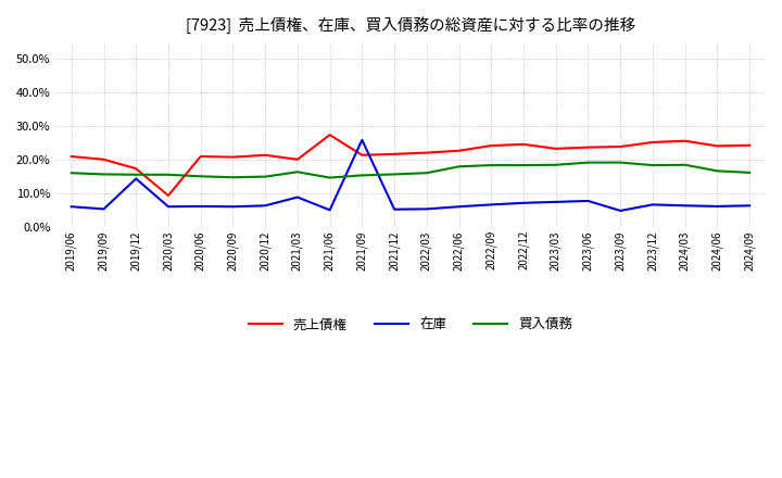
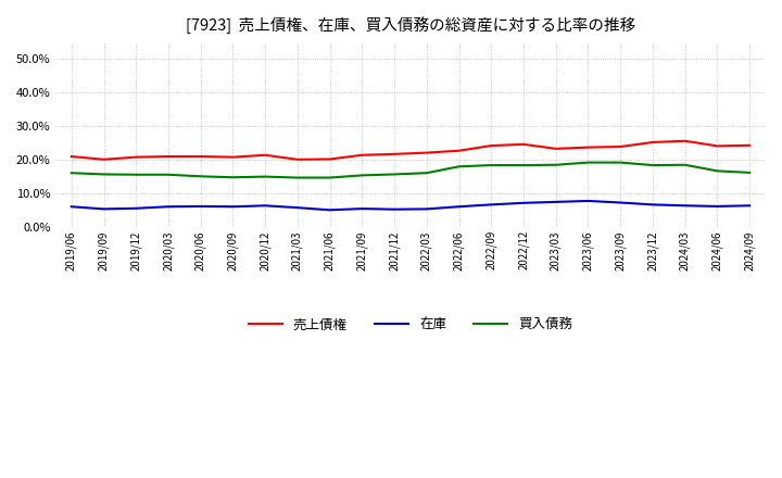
売上債権/2019/12: 17.5% -> 20.9%
在庫/2019/12: 14.5% -> 5.7%
売上債権/2020/03: 9.5% -> 21.1%
在庫/2021/03: 9.0% -> 5.9%
買入債務/2021/03: 16.5% -> 14.8%
売上債権/2021/06: 27.5% -> 20.3%
在庫/2021/09: 26.0% -> 5.6%
在庫/2023/09: 5.0% -> 7.4%
